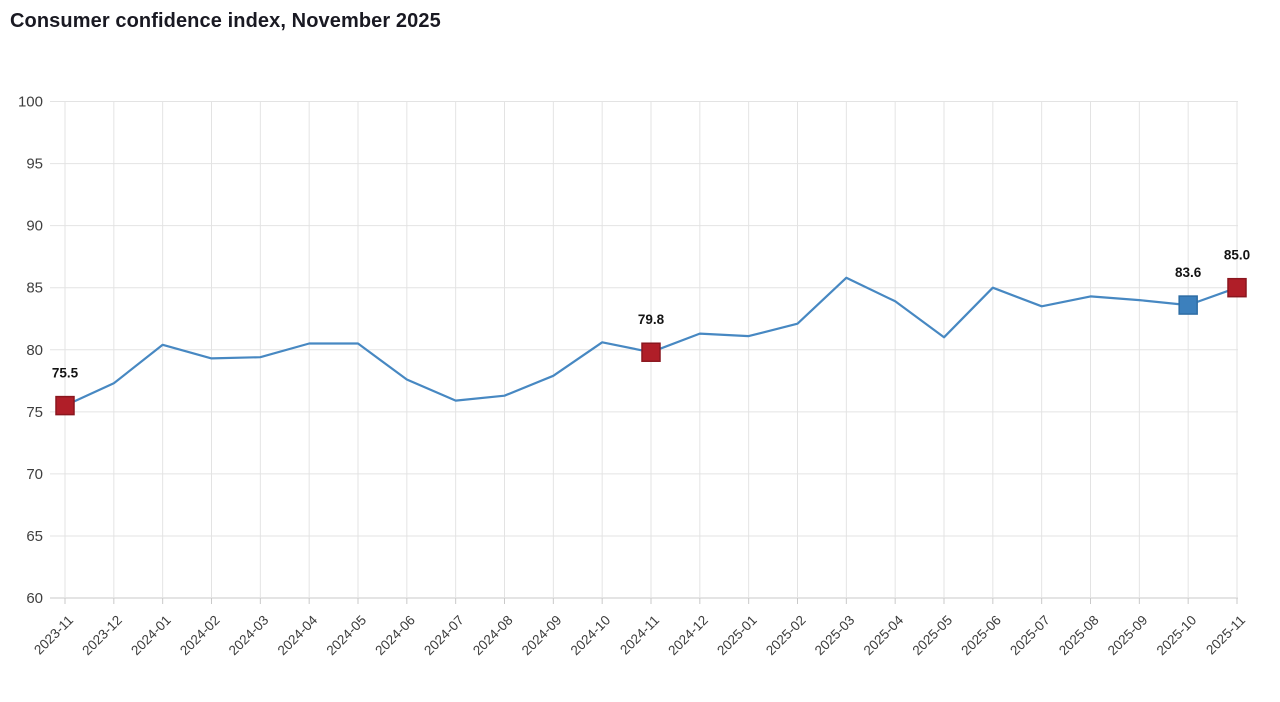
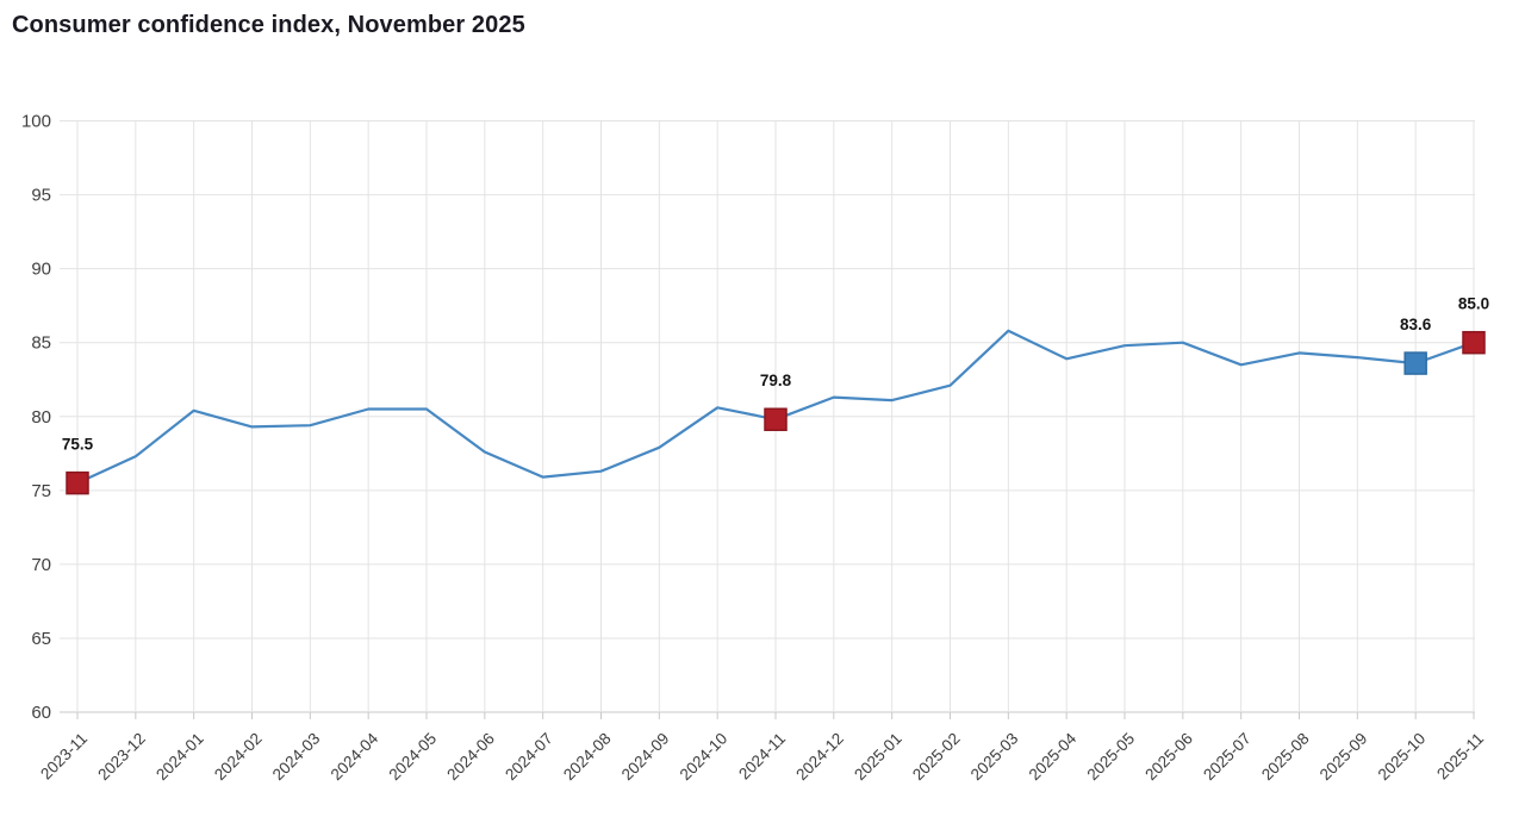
2025-05: 81.0 -> 84.8
